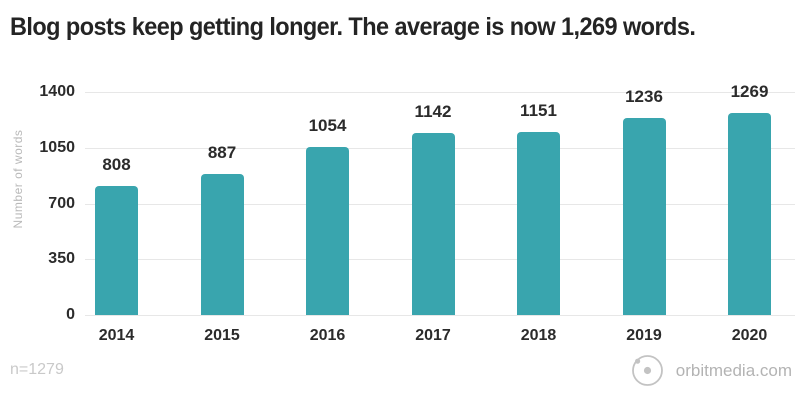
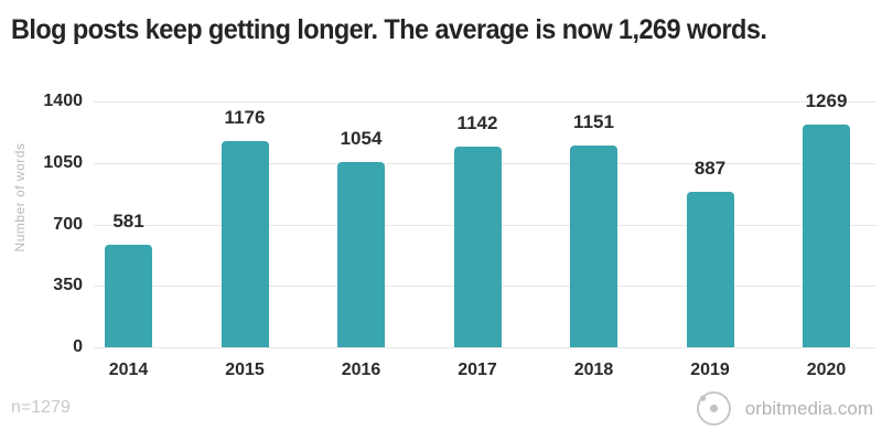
2014: 808 -> 581
2015: 887 -> 1176
2019: 1236 -> 887
